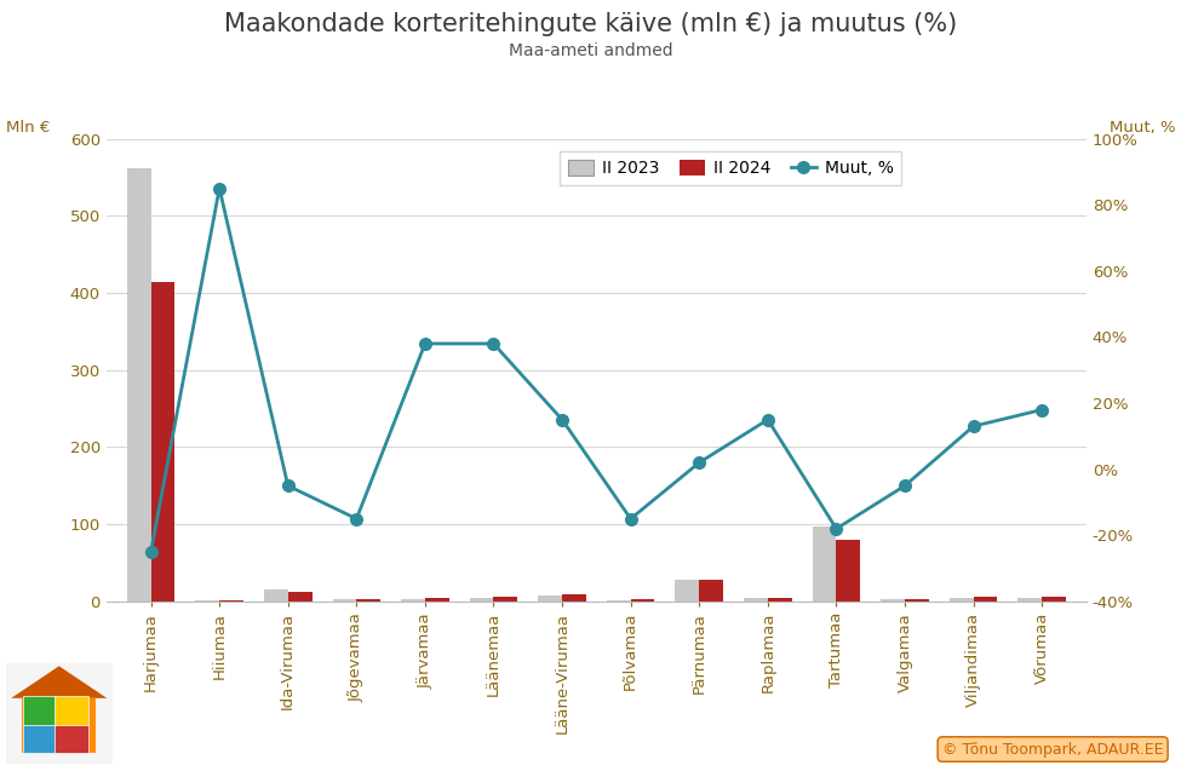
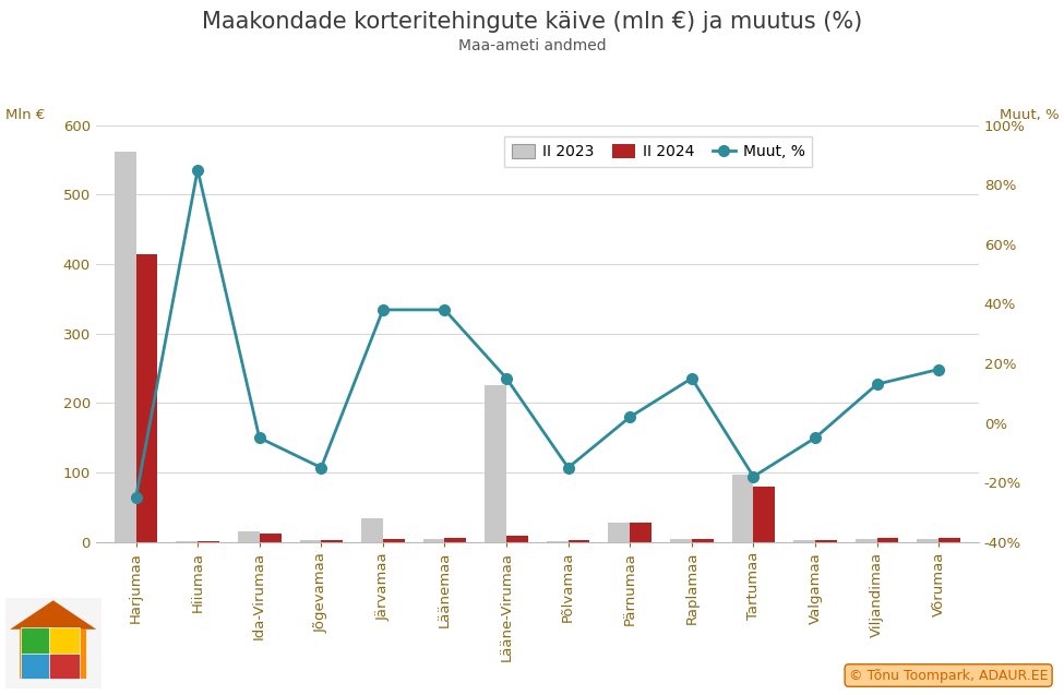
II 2023/Järvamaa: 4 -> 34
II 2023/Lääne-Virumaa: 8 -> 226
